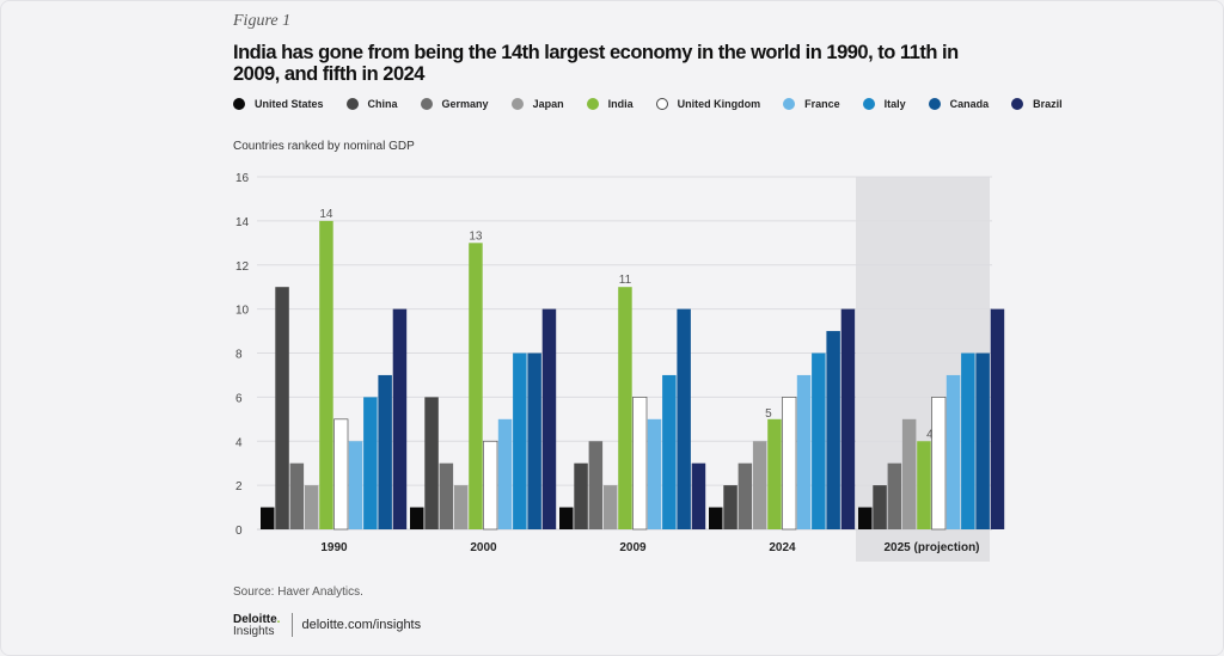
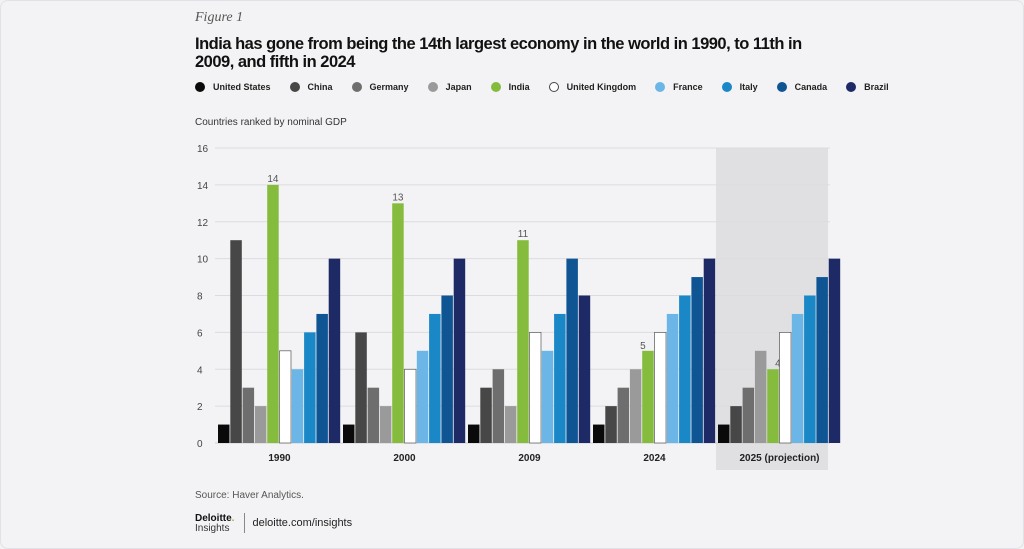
Italy/2000: 8 -> 7
Brazil/2009: 3 -> 8
Canada/2025 (projection): 8 -> 9
